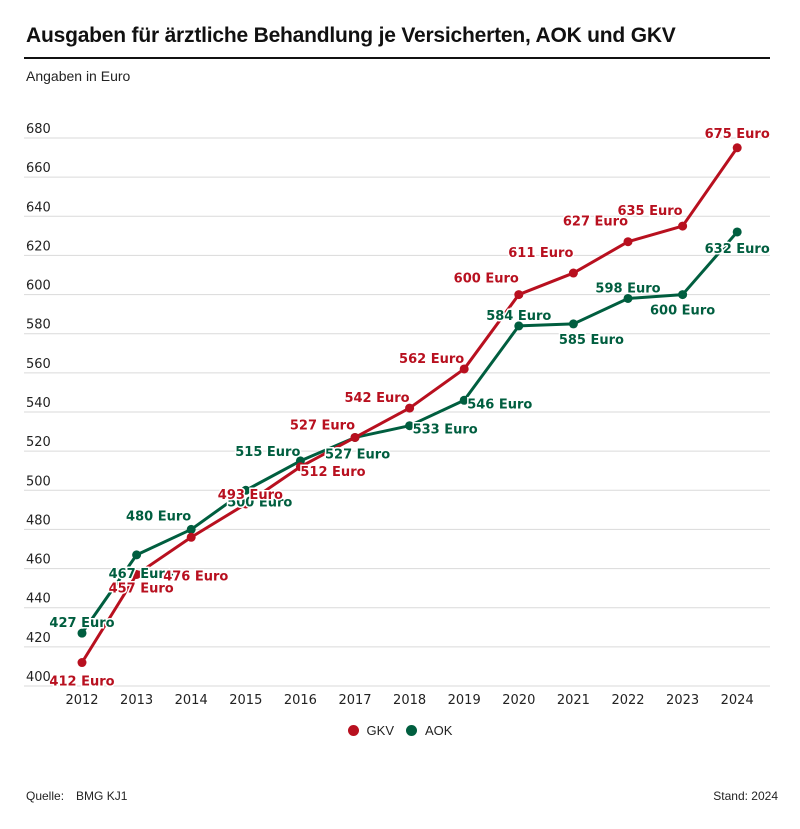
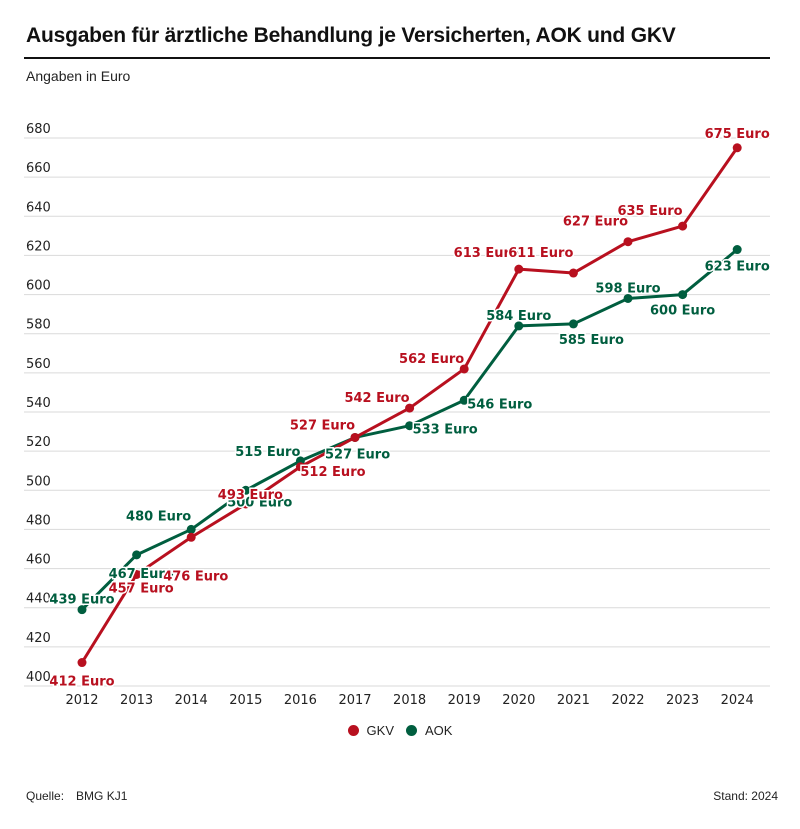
AOK/2012: 427 -> 439
GKV/2020: 600 -> 613
AOK/2024: 632 -> 623
